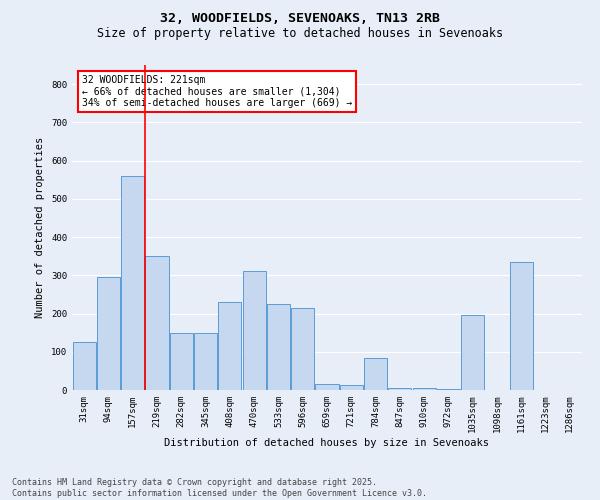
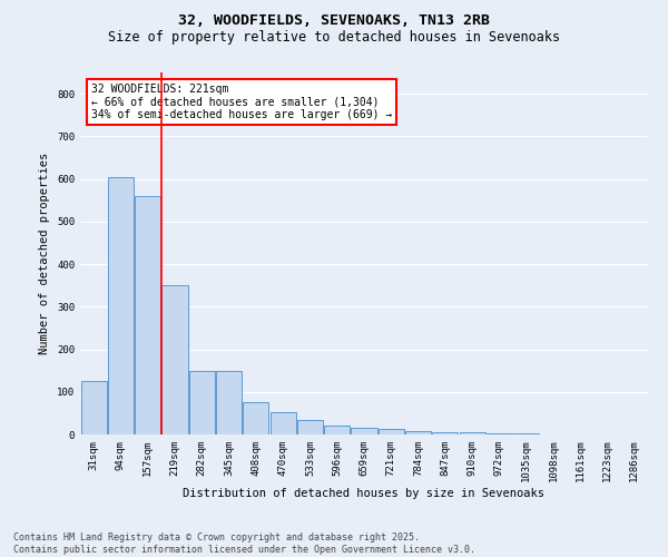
94sqm: 295 -> 605
408sqm: 230 -> 75
470sqm: 310 -> 52
533sqm: 225 -> 35
596sqm: 215 -> 20
784sqm: 85 -> 8
1035sqm: 195 -> 2
1161sqm: 335 -> 1
